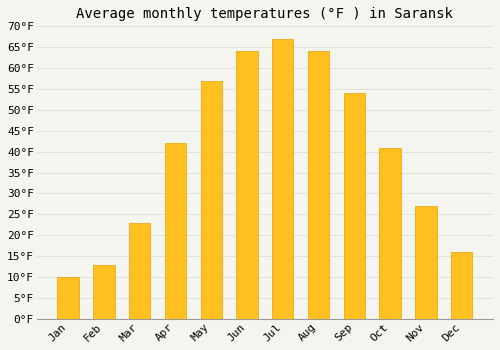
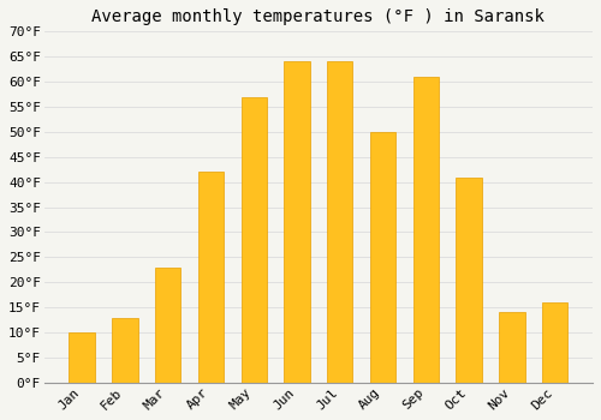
Jul: 67°F -> 64°F
Aug: 64°F -> 50°F
Sep: 54°F -> 61°F
Nov: 27°F -> 14°F
